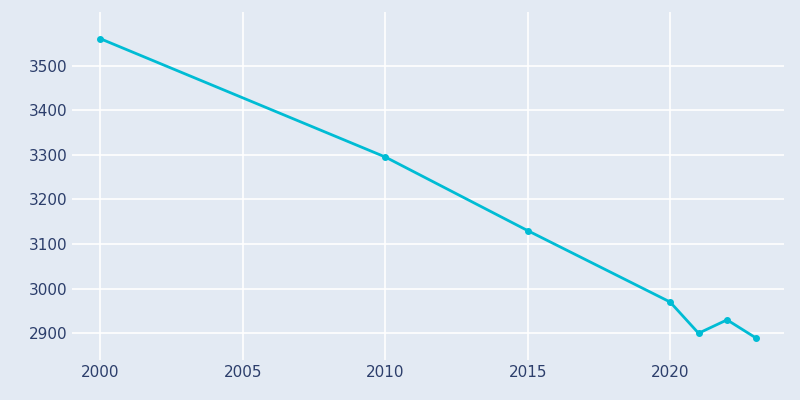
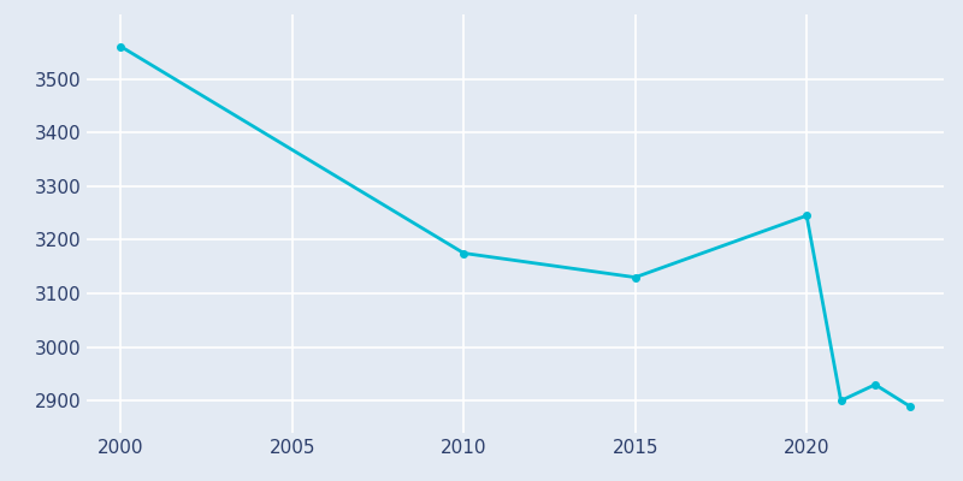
2010: 3295 -> 3175
2020: 2970 -> 3245
